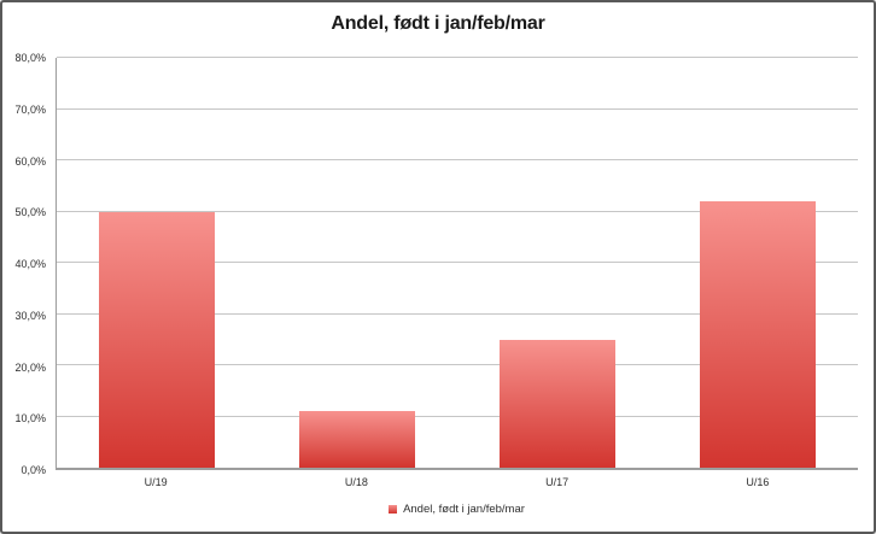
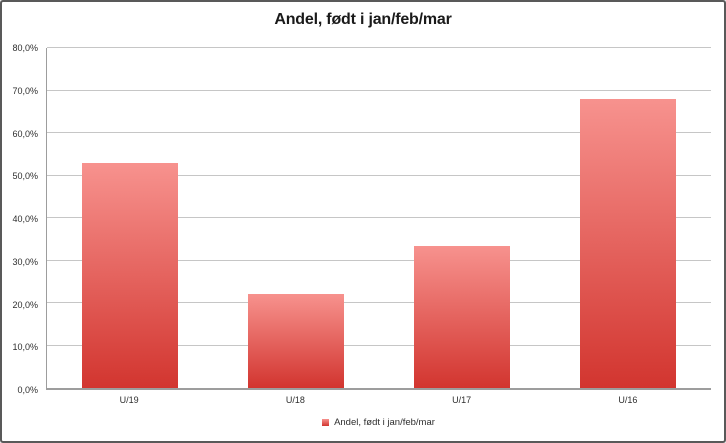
U/19: 50% -> 53%
U/18: 11% -> 22%
U/17: 25% -> 33%
U/16: 52% -> 68%
